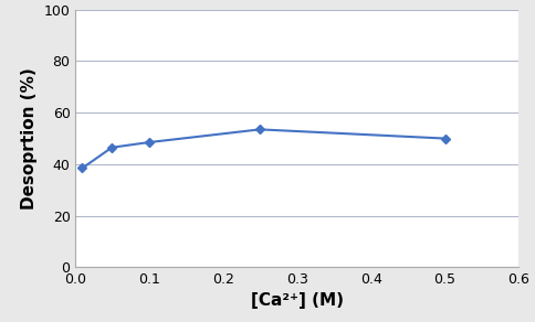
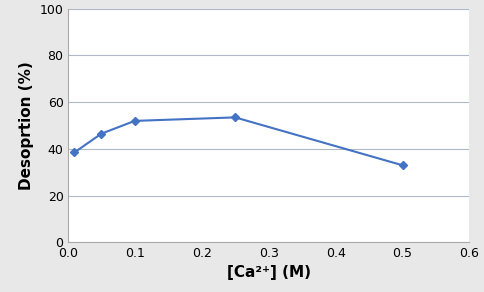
0.1: 48.5 -> 52.0
0.5: 50.0 -> 33.0
